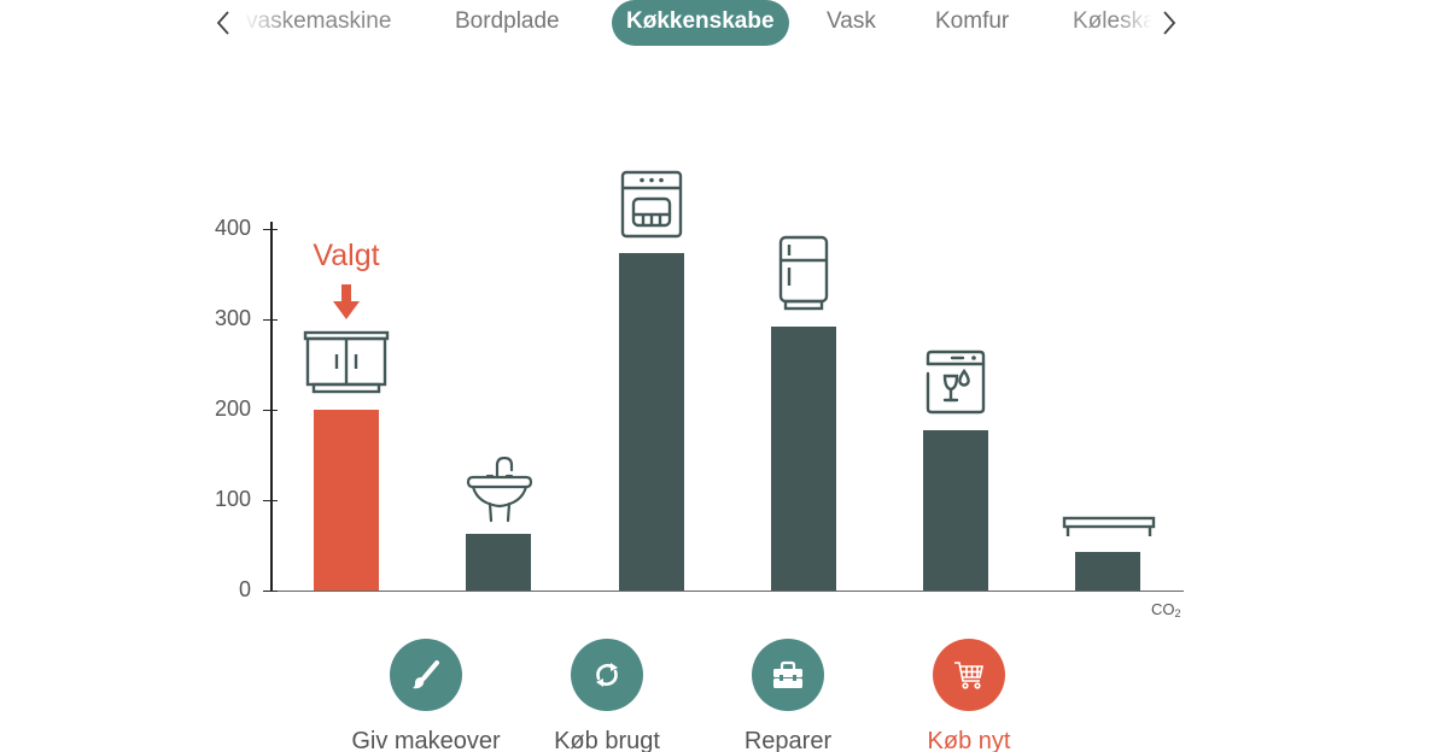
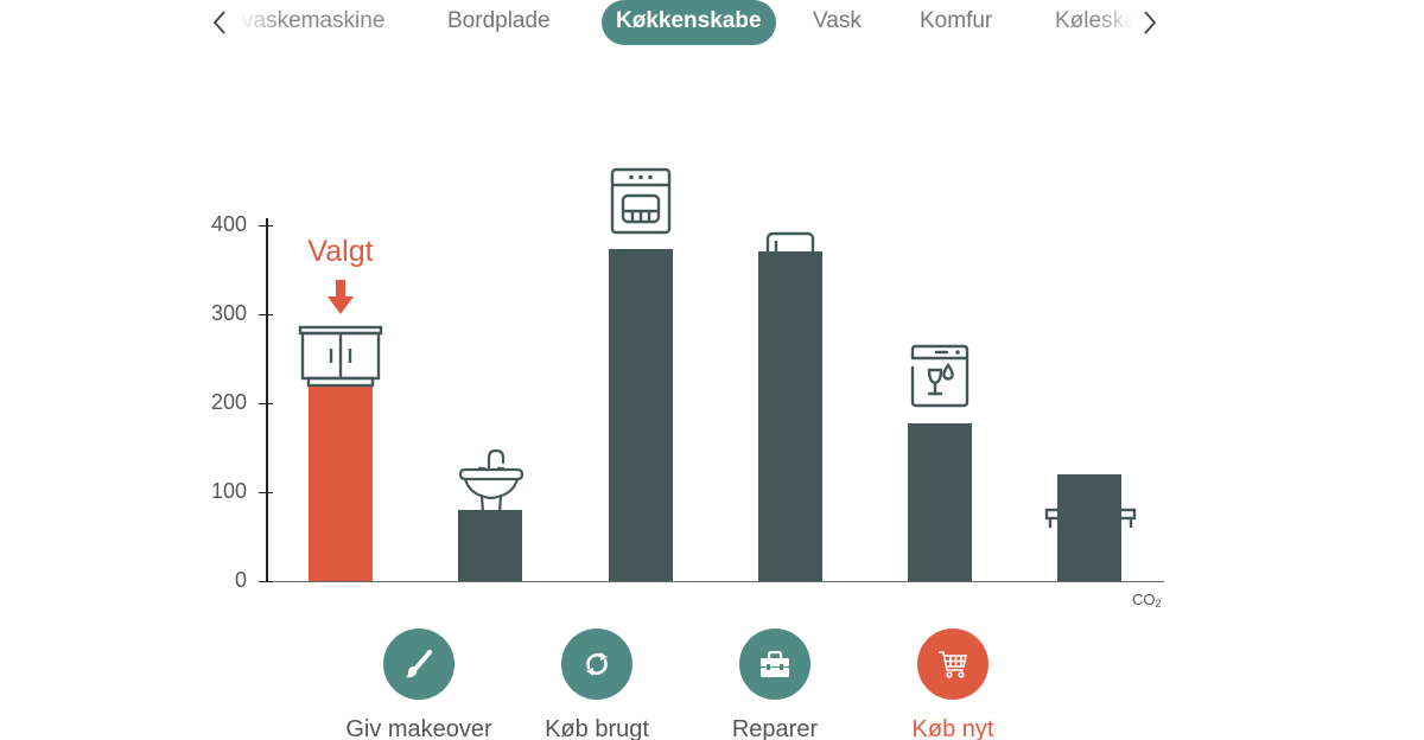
Køkkenskabe: 200 -> 220
Vask: 60 -> 80
Køleskab: 290 -> 370
Bordplade: 40 -> 120
